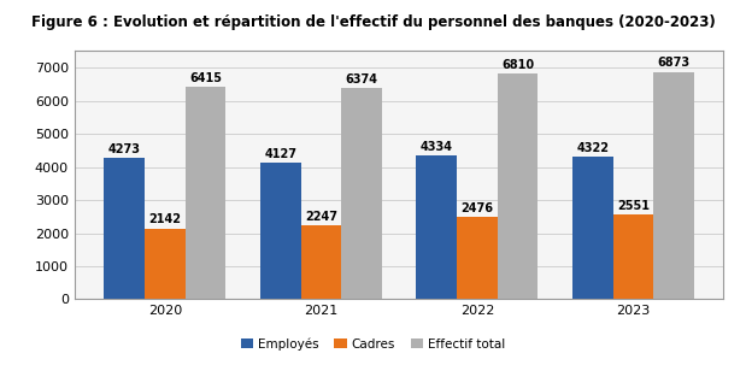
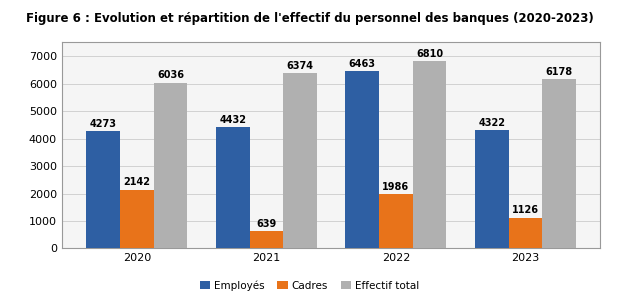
Effectif total/2020: 6415 -> 6036
Employés/2021: 4127 -> 4432
Cadres/2021: 2247 -> 639
Employés/2022: 4334 -> 6463
Cadres/2022: 2476 -> 1986
Cadres/2023: 2551 -> 1126
Effectif total/2023: 6873 -> 6178
